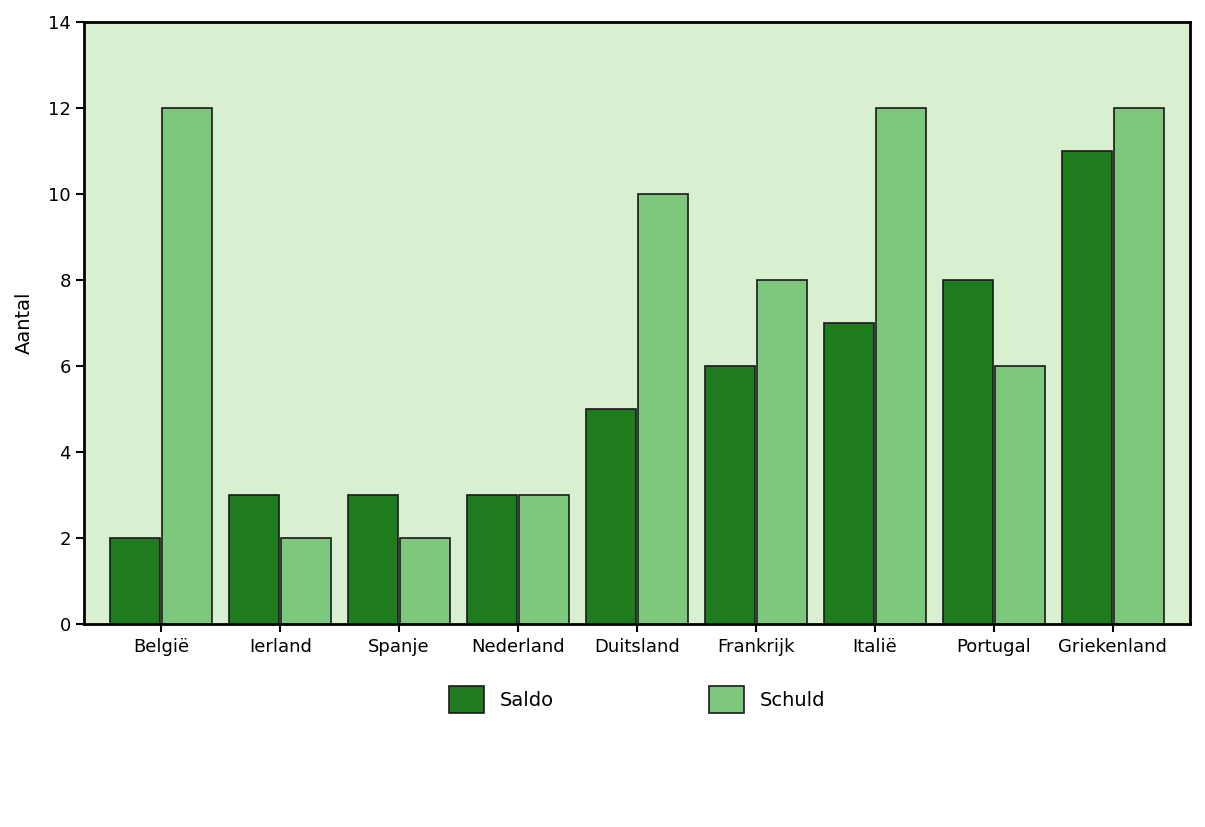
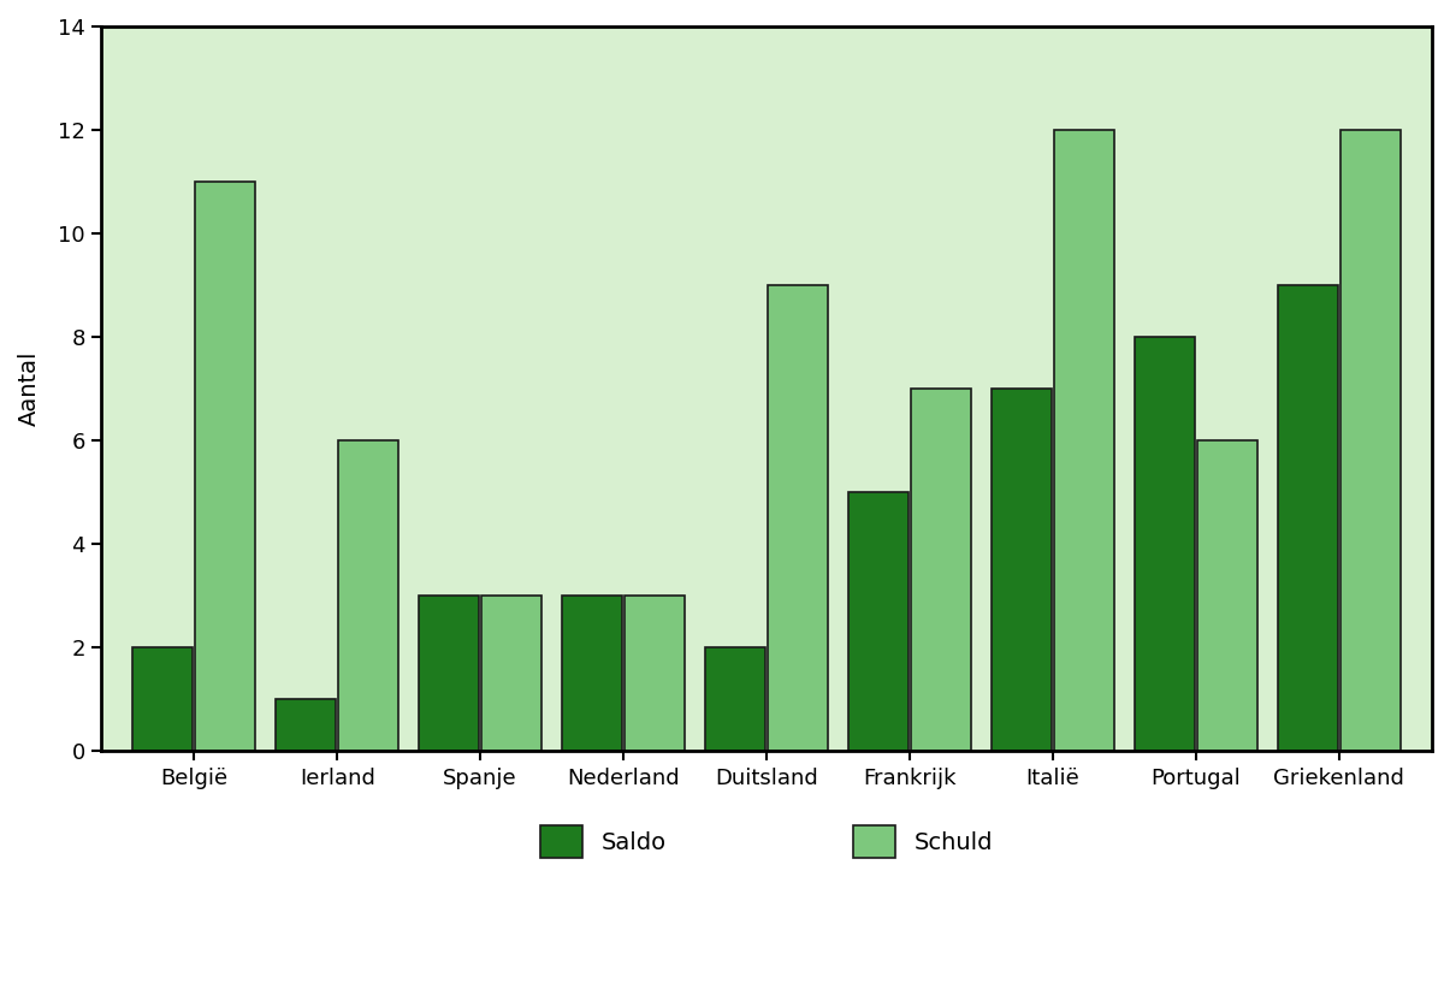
Schuld/België: 12 -> 11
Saldo/Ierland: 3 -> 1
Schuld/Ierland: 2 -> 6
Schuld/Spanje: 2 -> 3
Saldo/Duitsland: 5 -> 2
Schuld/Duitsland: 10 -> 9
Saldo/Frankrijk: 6 -> 5
Schuld/Frankrijk: 8 -> 7
Saldo/Griekenland: 11 -> 9
